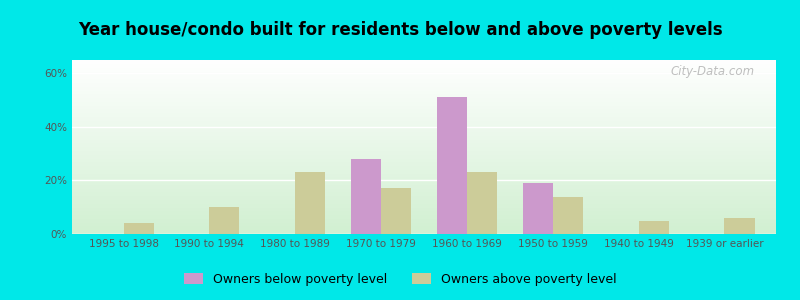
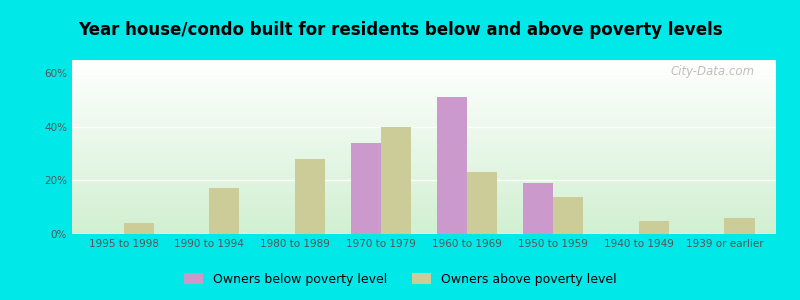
Owners above poverty level/1990 to 1994: 10% -> 17%
Owners above poverty level/1980 to 1989: 23% -> 28%
Owners below poverty level/1970 to 1979: 28% -> 34%
Owners above poverty level/1970 to 1979: 17% -> 40%
